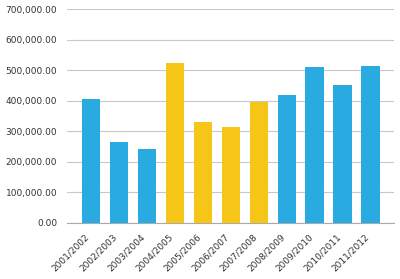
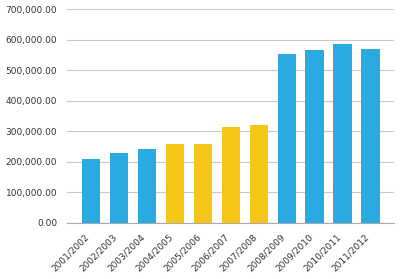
2001/2002: 405,000 -> 208,000
2002/2003: 265,000 -> 230,000
2004/2005: 525,000 -> 259,000
2005/2006: 330,000 -> 259,000
2007/2008: 395,000 -> 321,000
2008/2009: 420,000 -> 553,000
2009/2010: 510,000 -> 566,000
2010/2011: 450,000 -> 585,000
2011/2012: 515,000 -> 570,000
